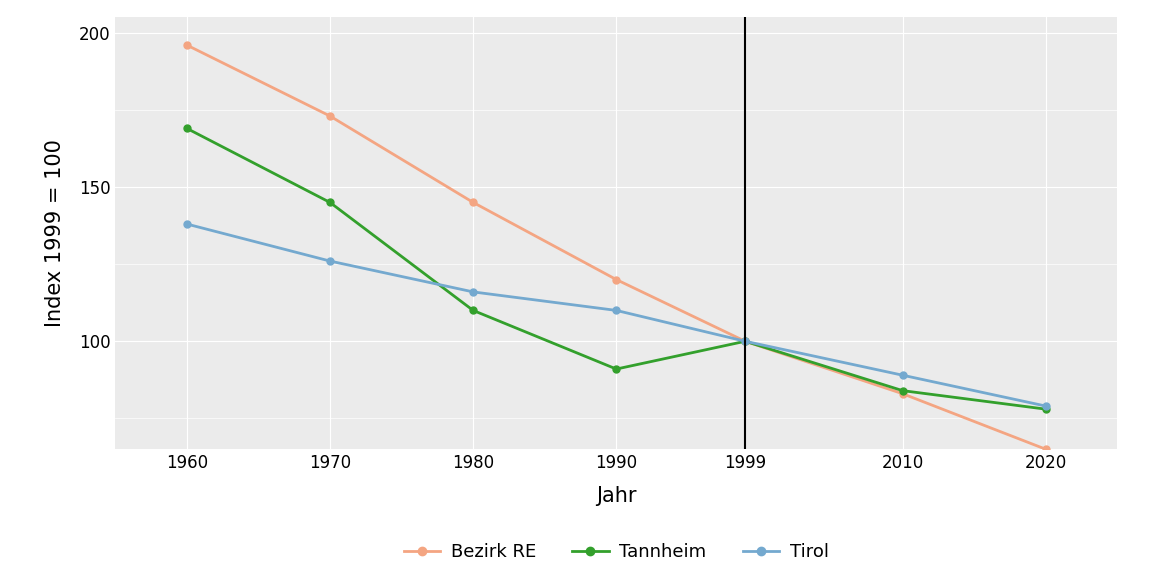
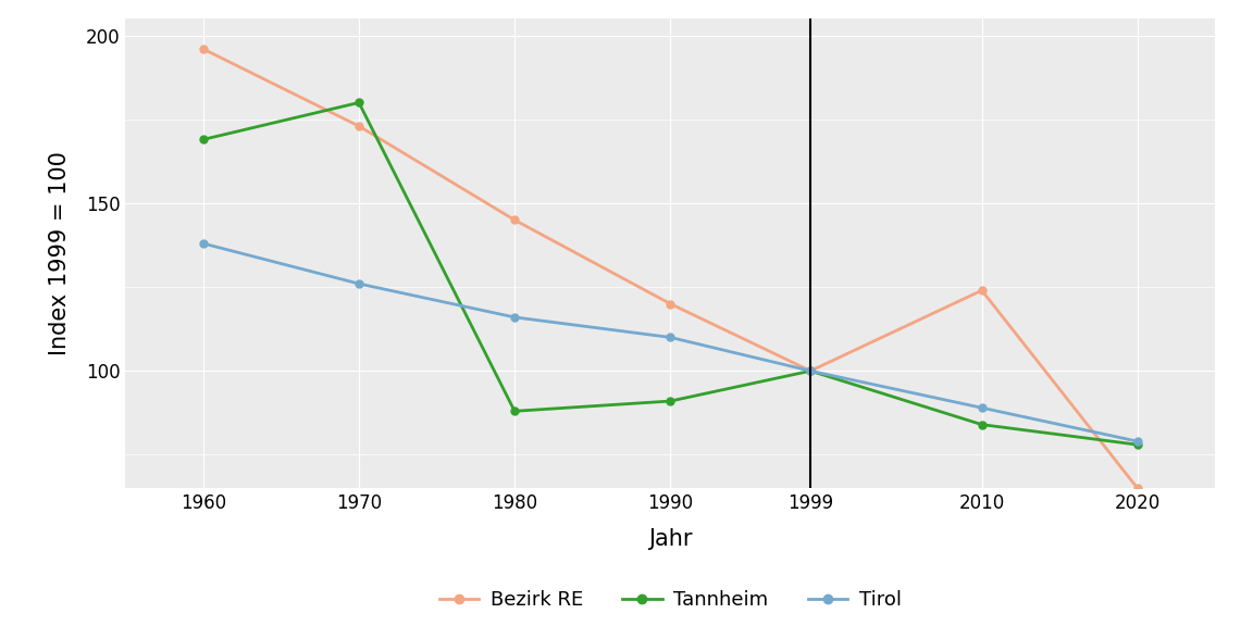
Tannheim/1970: 145 -> 180
Tannheim/1980: 110 -> 88
Bezirk RE/2010: 83 -> 124
